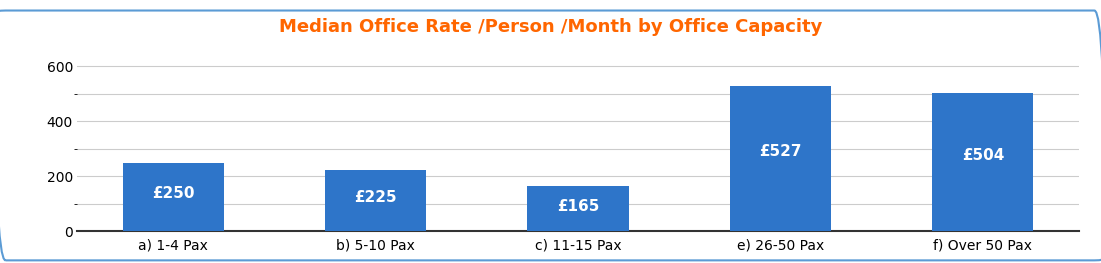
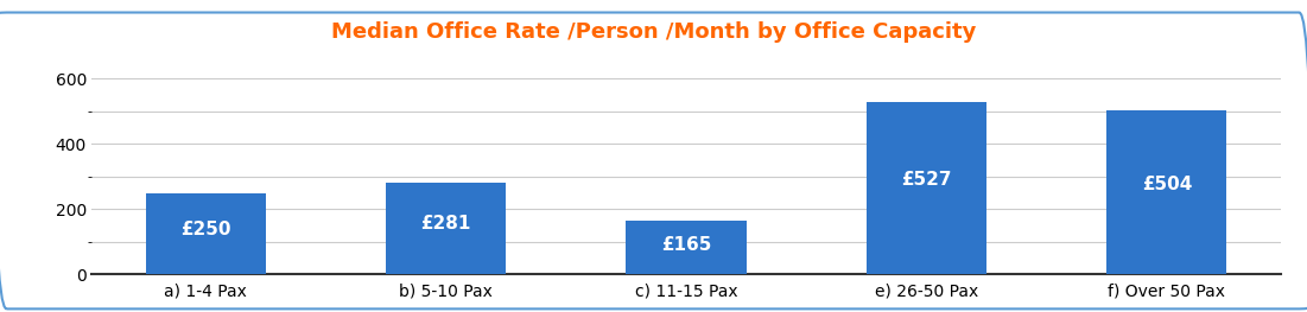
b) 5-10 Pax: £225 -> £281
